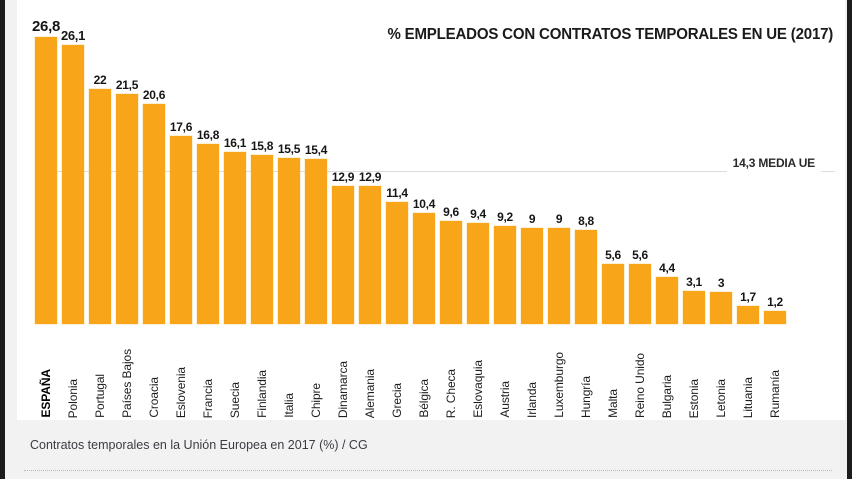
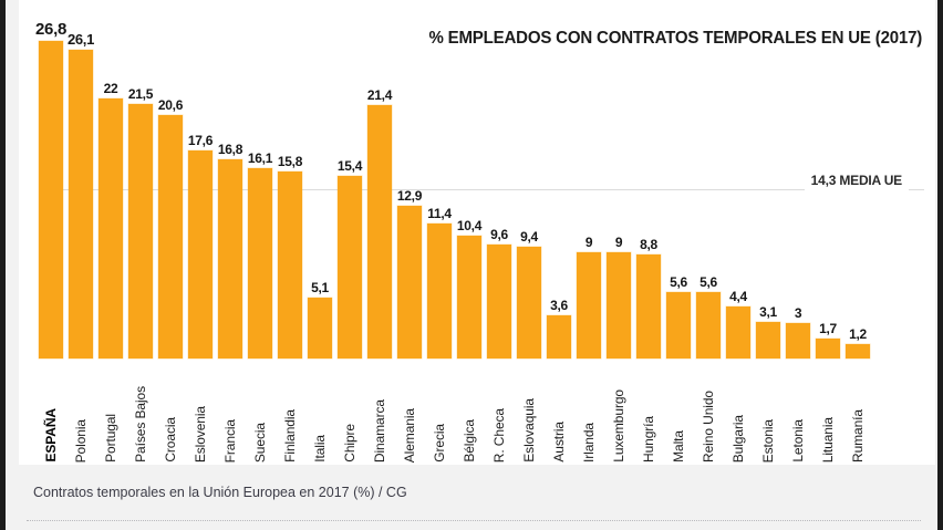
Italia: 15,5 -> 5,1
Dinamarca: 12,9 -> 21,4
Austria: 9,2 -> 3,6
